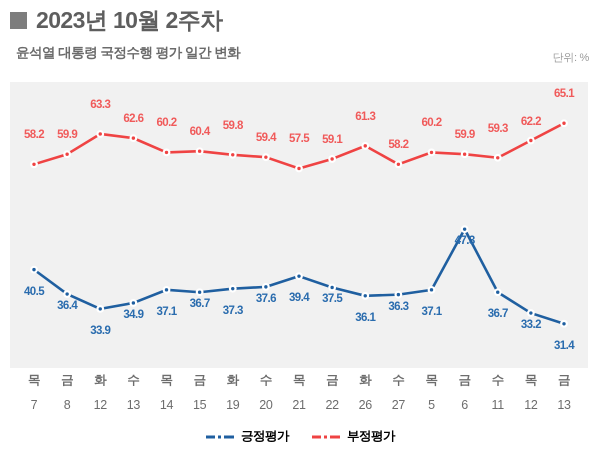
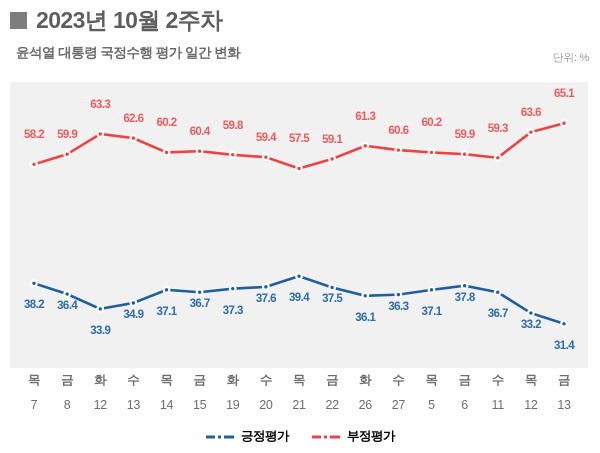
긍정평가/목 7: 40.5 -> 38.2
부정평가/수 27: 58.2 -> 60.6
긍정평가/금 6: 47.3 -> 37.8
부정평가/목 12: 62.2 -> 63.6
